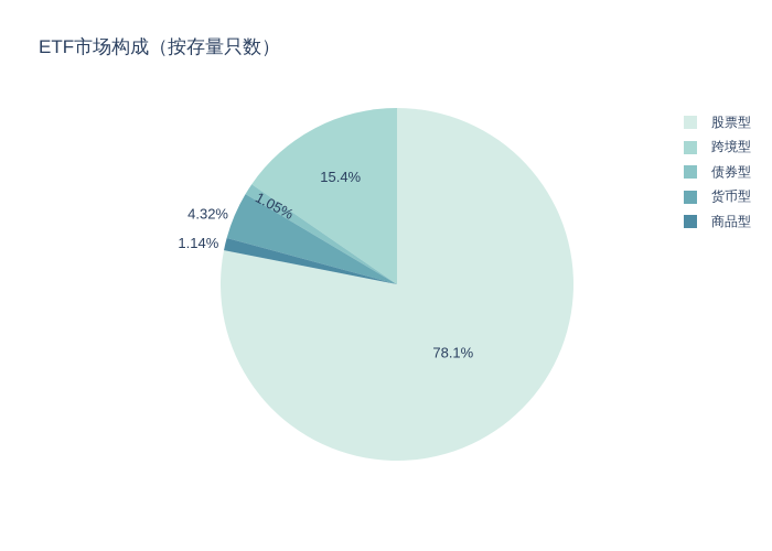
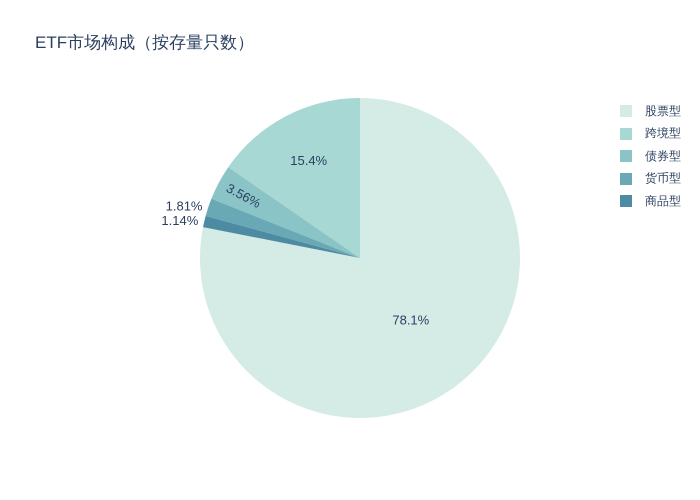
债券型: 1.05% -> 3.56%
货币型: 4.32% -> 1.81%
